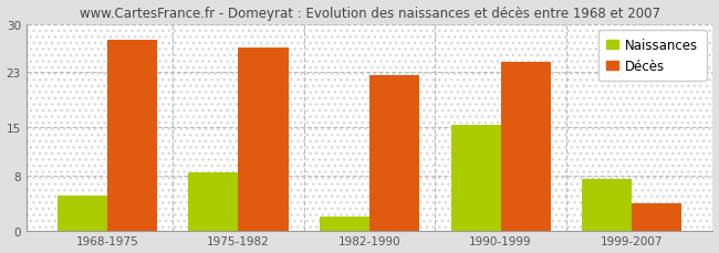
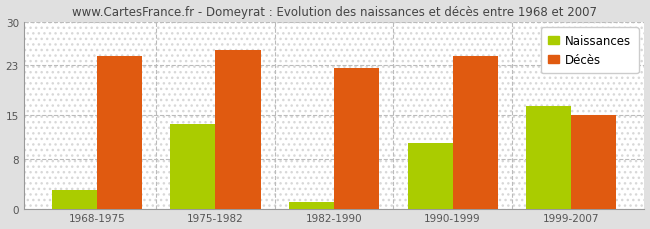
Naissances/1968-1975: 5.0 -> 3.0
Décès/1968-1975: 27.6 -> 24.5
Naissances/1975-1982: 8.4 -> 13.5
Décès/1975-1982: 26.6 -> 25.5
Naissances/1982-1990: 2.0 -> 1.0
Naissances/1990-1999: 15.4 -> 10.5
Naissances/1999-2007: 7.4 -> 16.5
Décès/1999-2007: 4.0 -> 15.0
